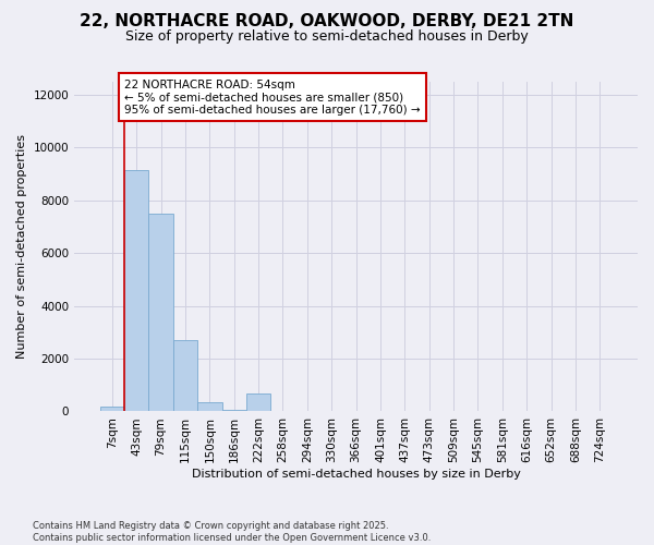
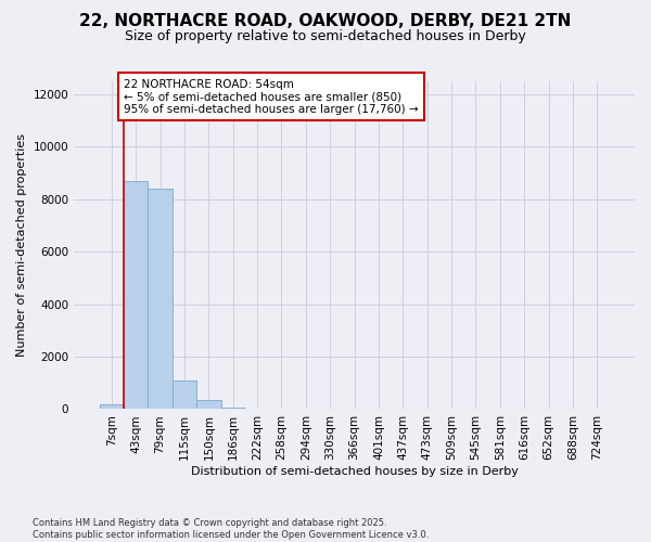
43sqm: 9150 -> 8700
79sqm: 7500 -> 8400
115sqm: 2700 -> 1100
222sqm: 700 -> 10
